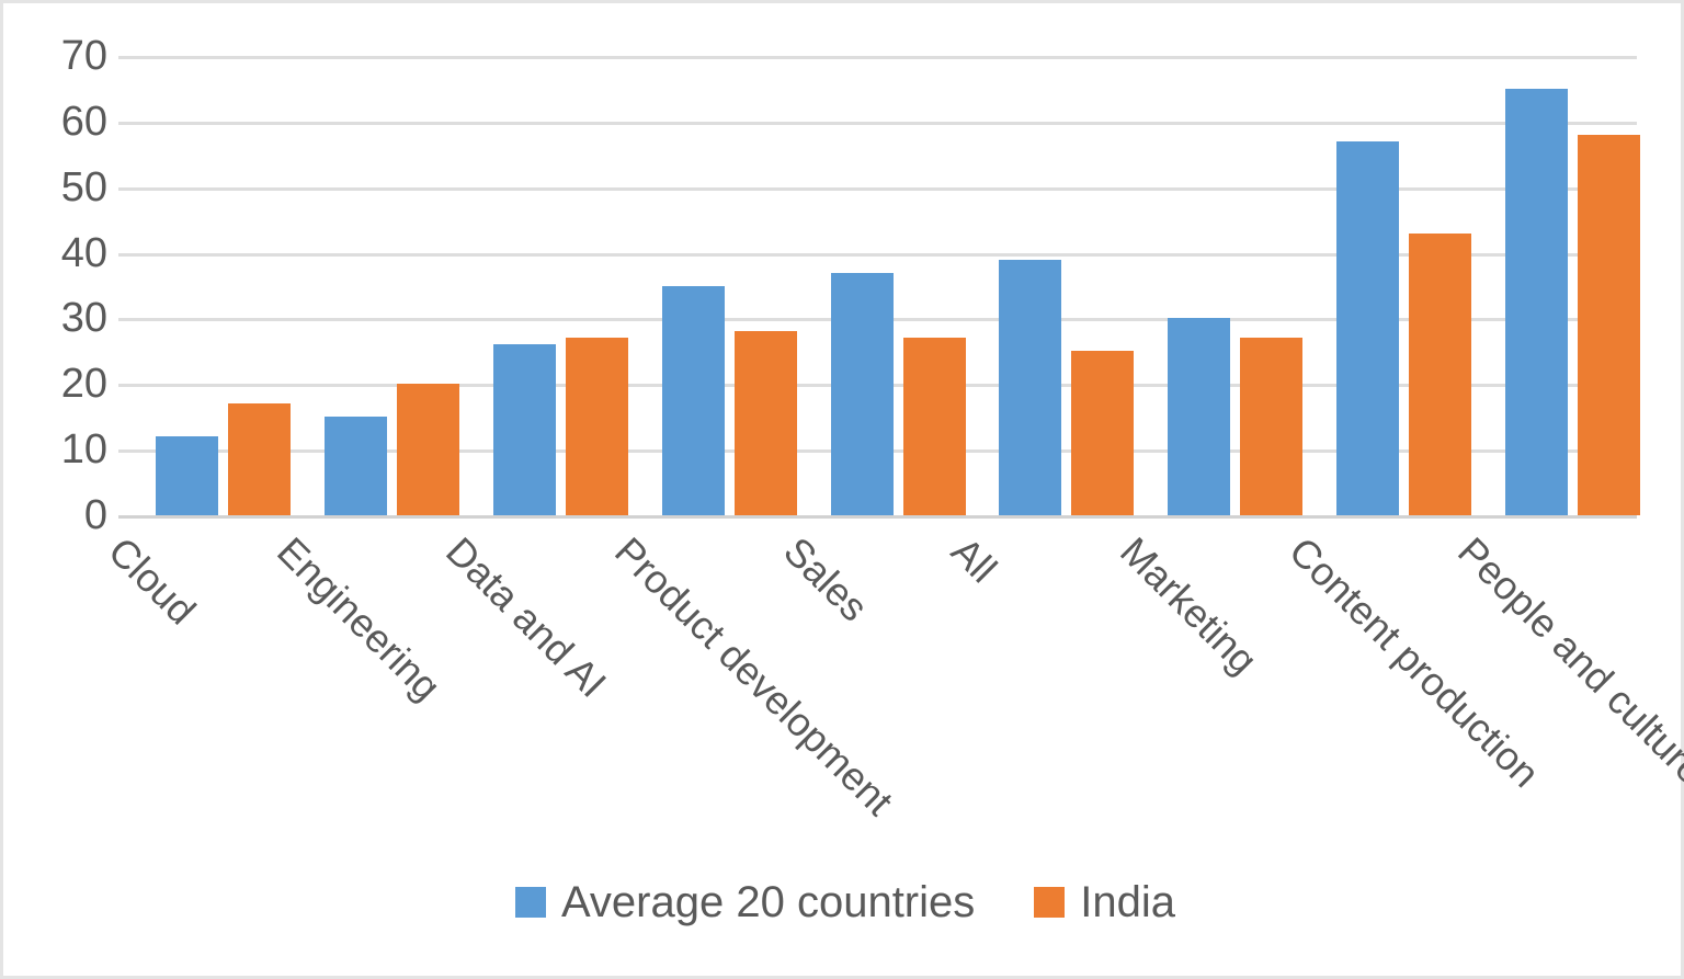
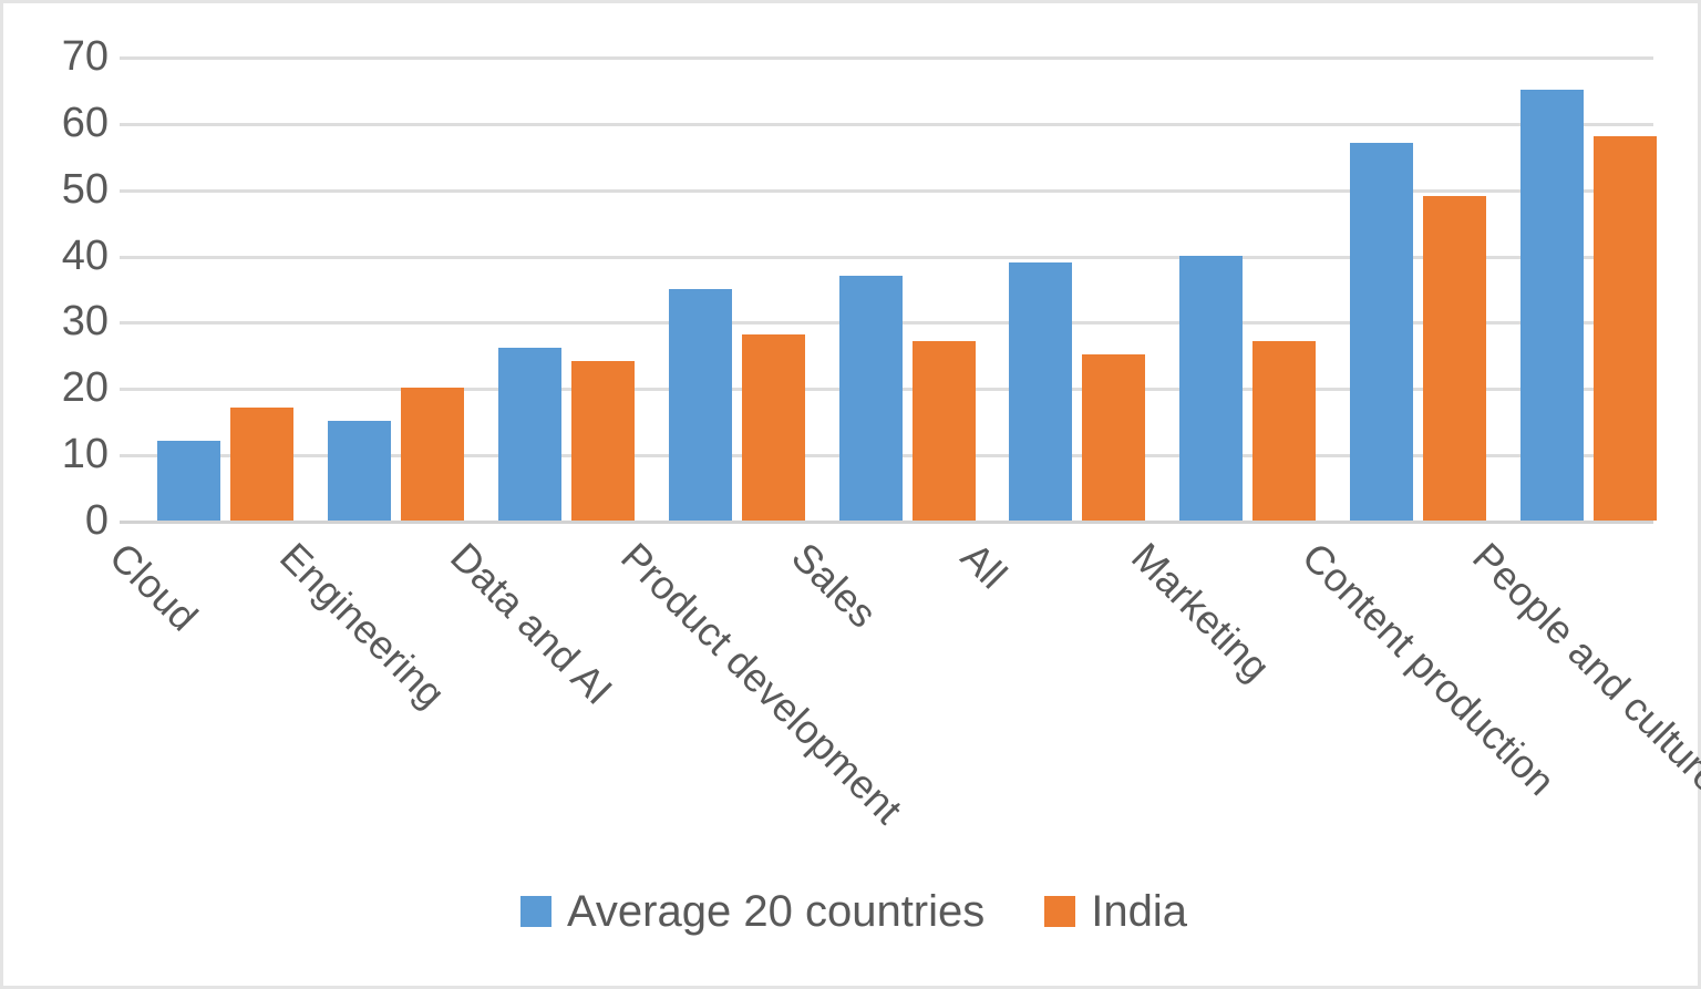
India/Data and AI: 27 -> 24
Average 20 countries/Marketing: 30 -> 40
India/Content production: 43 -> 49
